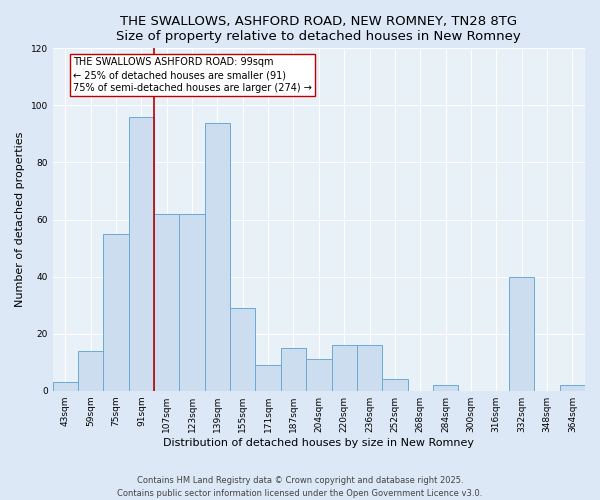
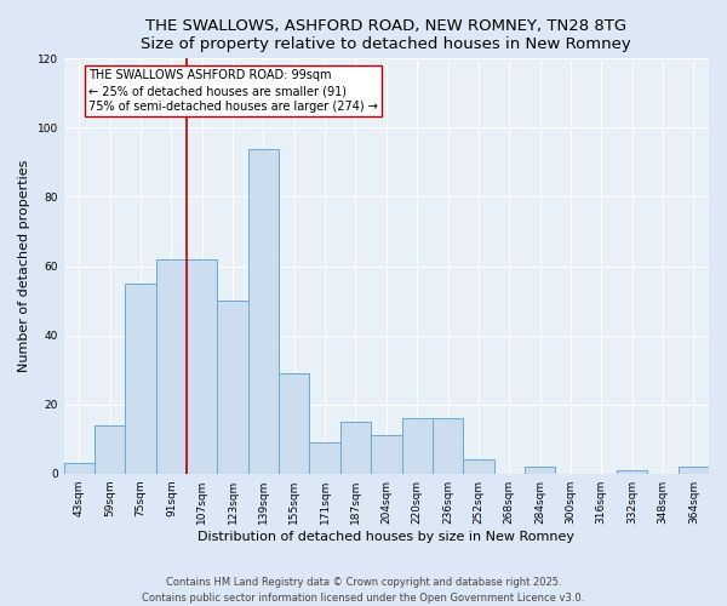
91sqm: 96 -> 62
123sqm: 62 -> 50
332sqm: 40 -> 1
